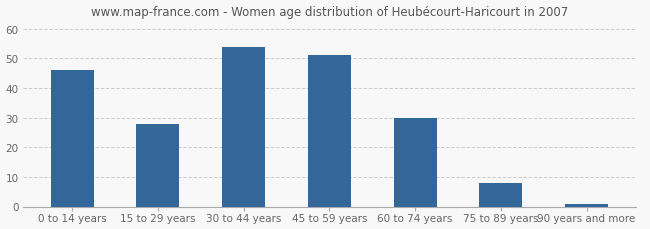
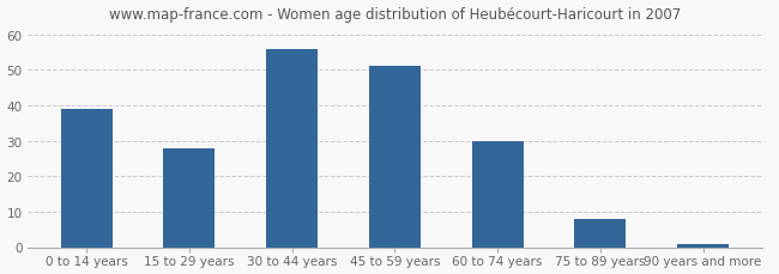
0 to 14 years: 46 -> 39
30 to 44 years: 54 -> 56
